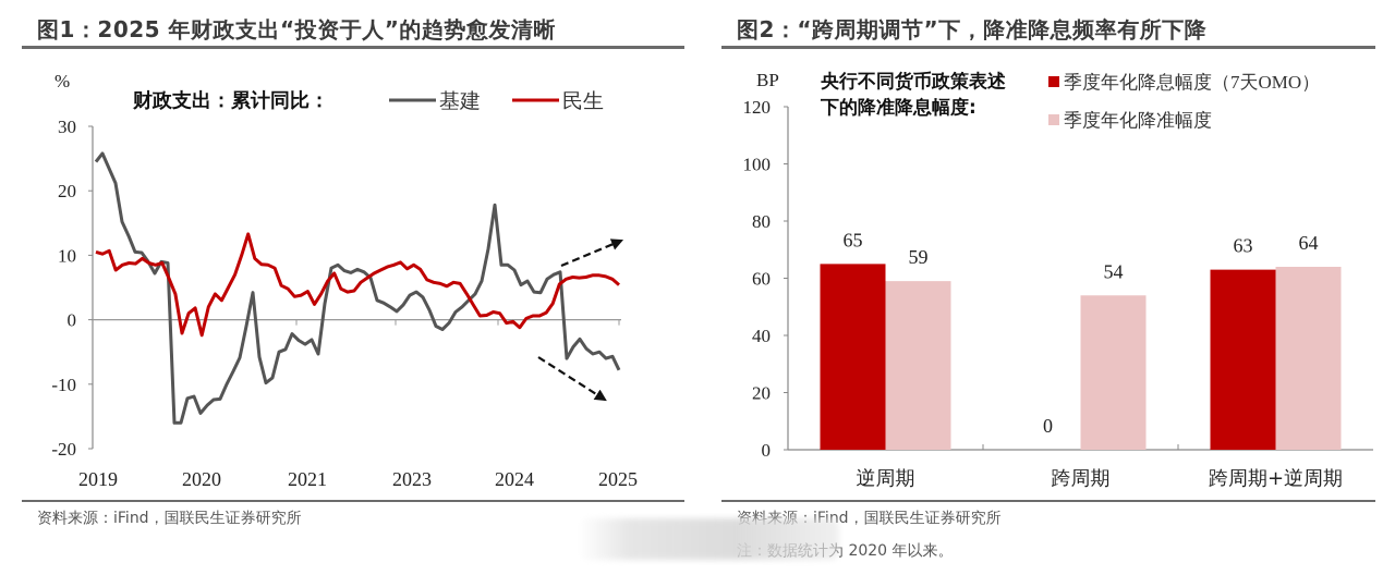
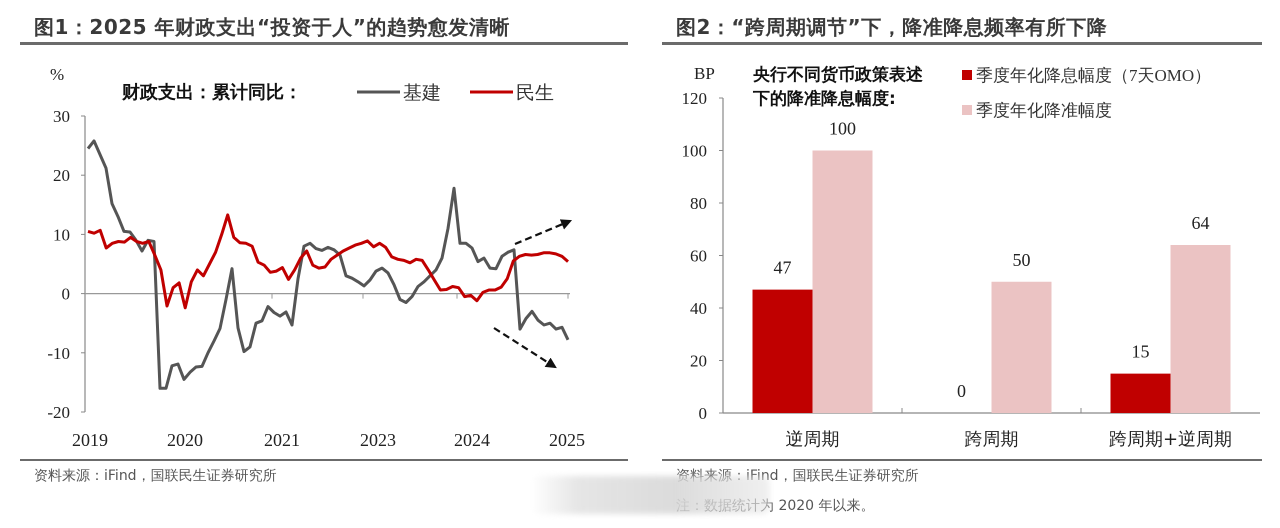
图2：“跨周期调节”下，降准降息频率有所下降/季度年化降息幅度（7天OMO）/逆周期: 65 -> 47
图2：“跨周期调节”下，降准降息频率有所下降/季度年化降准幅度/逆周期: 59 -> 100
图2：“跨周期调节”下，降准降息频率有所下降/季度年化降准幅度/跨周期: 54 -> 50
图2：“跨周期调节”下，降准降息频率有所下降/季度年化降息幅度（7天OMO）/跨周期+逆周期: 63 -> 15
